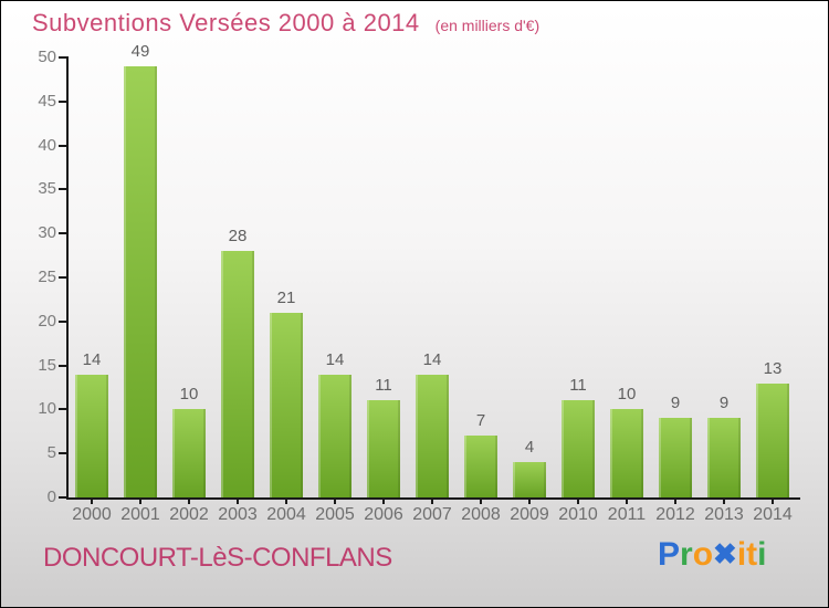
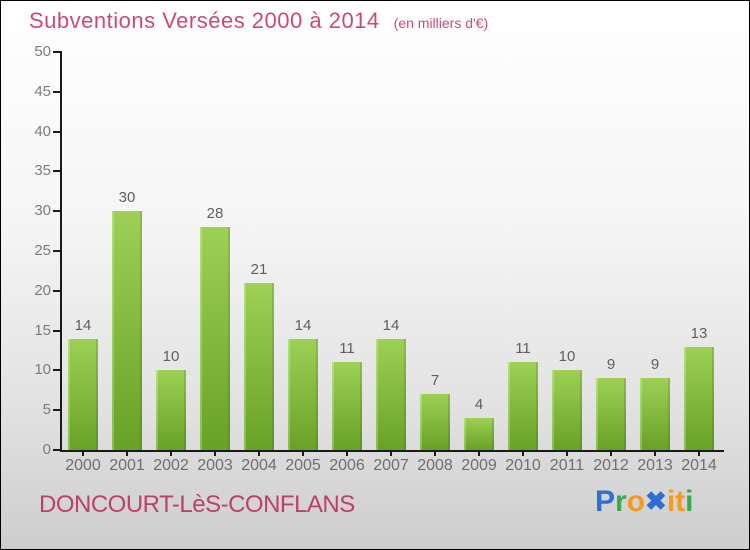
2001: 49 -> 30
